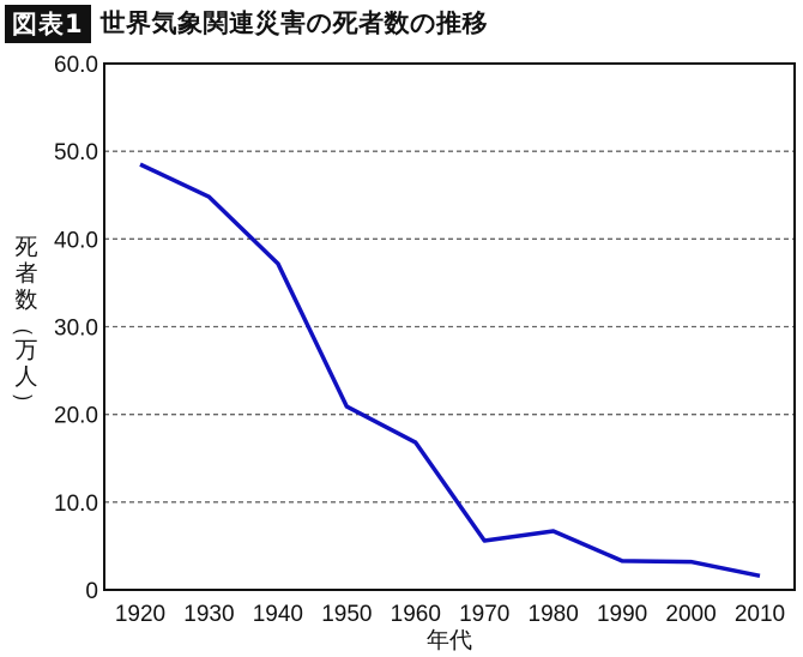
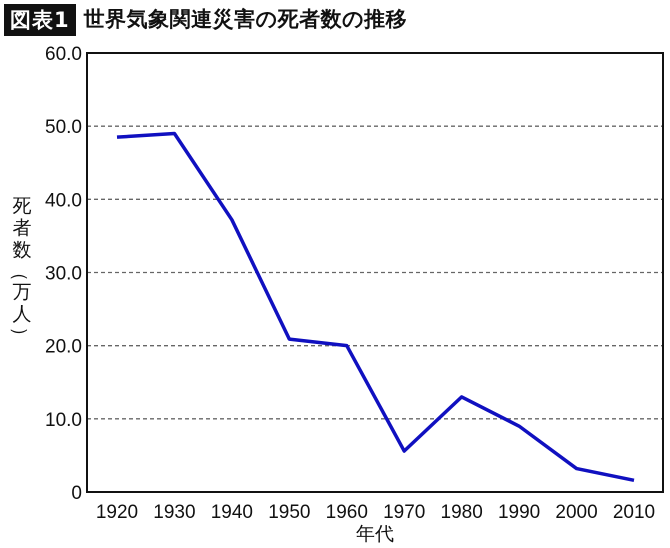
1930: 45 -> 49
1960: 17 -> 20
1980: 7 -> 13
1990: 3 -> 9
